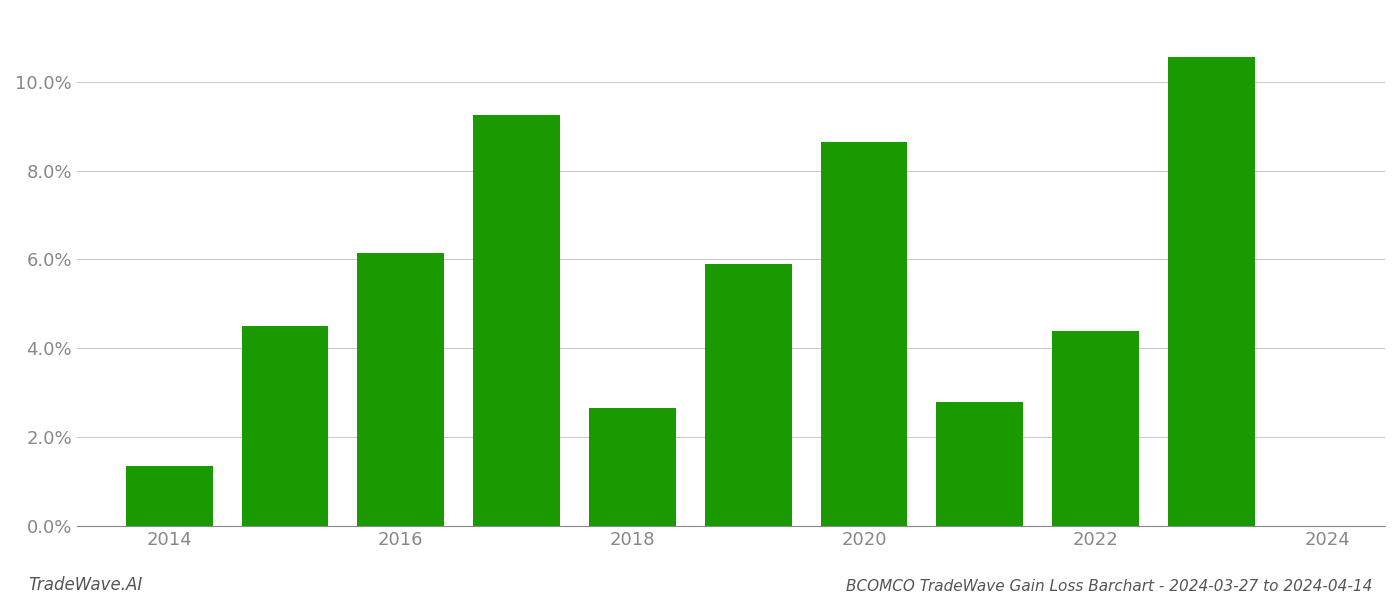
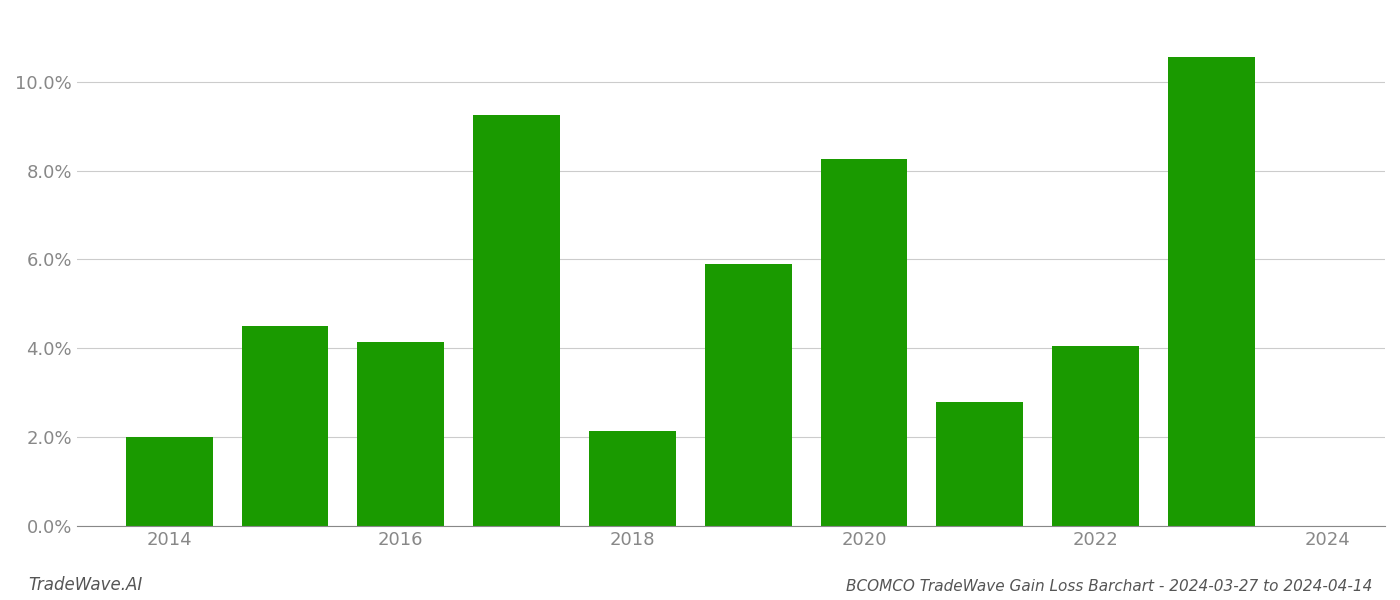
2014: 1.35% -> 2.00%
2016: 6.15% -> 4.15%
2018: 2.65% -> 2.15%
2020: 8.65% -> 8.25%
2022: 4.40% -> 4.05%
